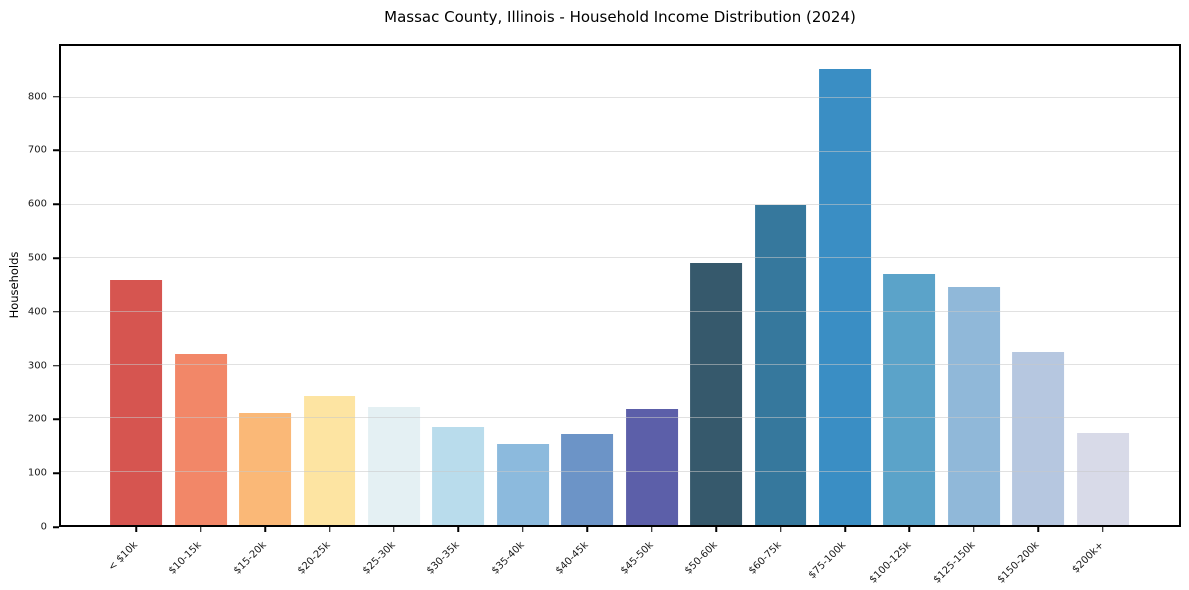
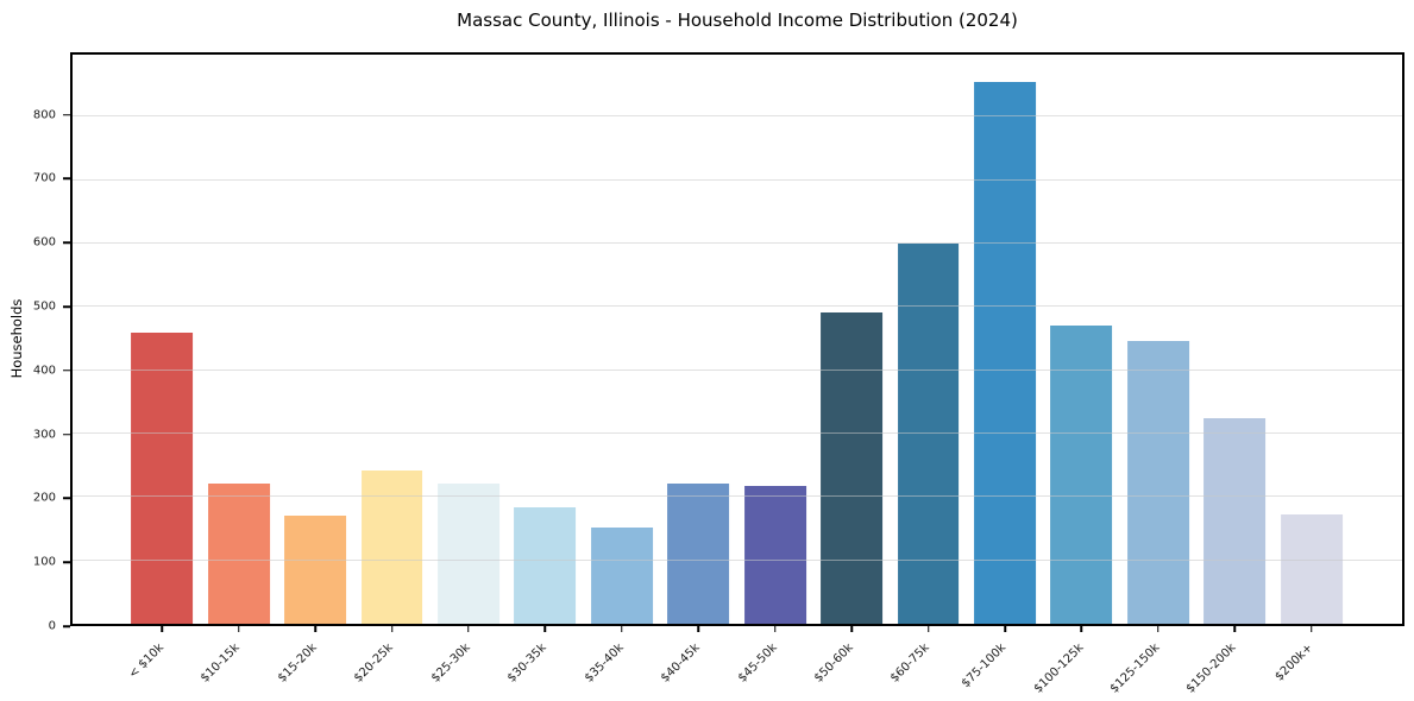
$10-15k: 320 -> 220
$15-20k: 210 -> 170
$40-45k: 170 -> 220
